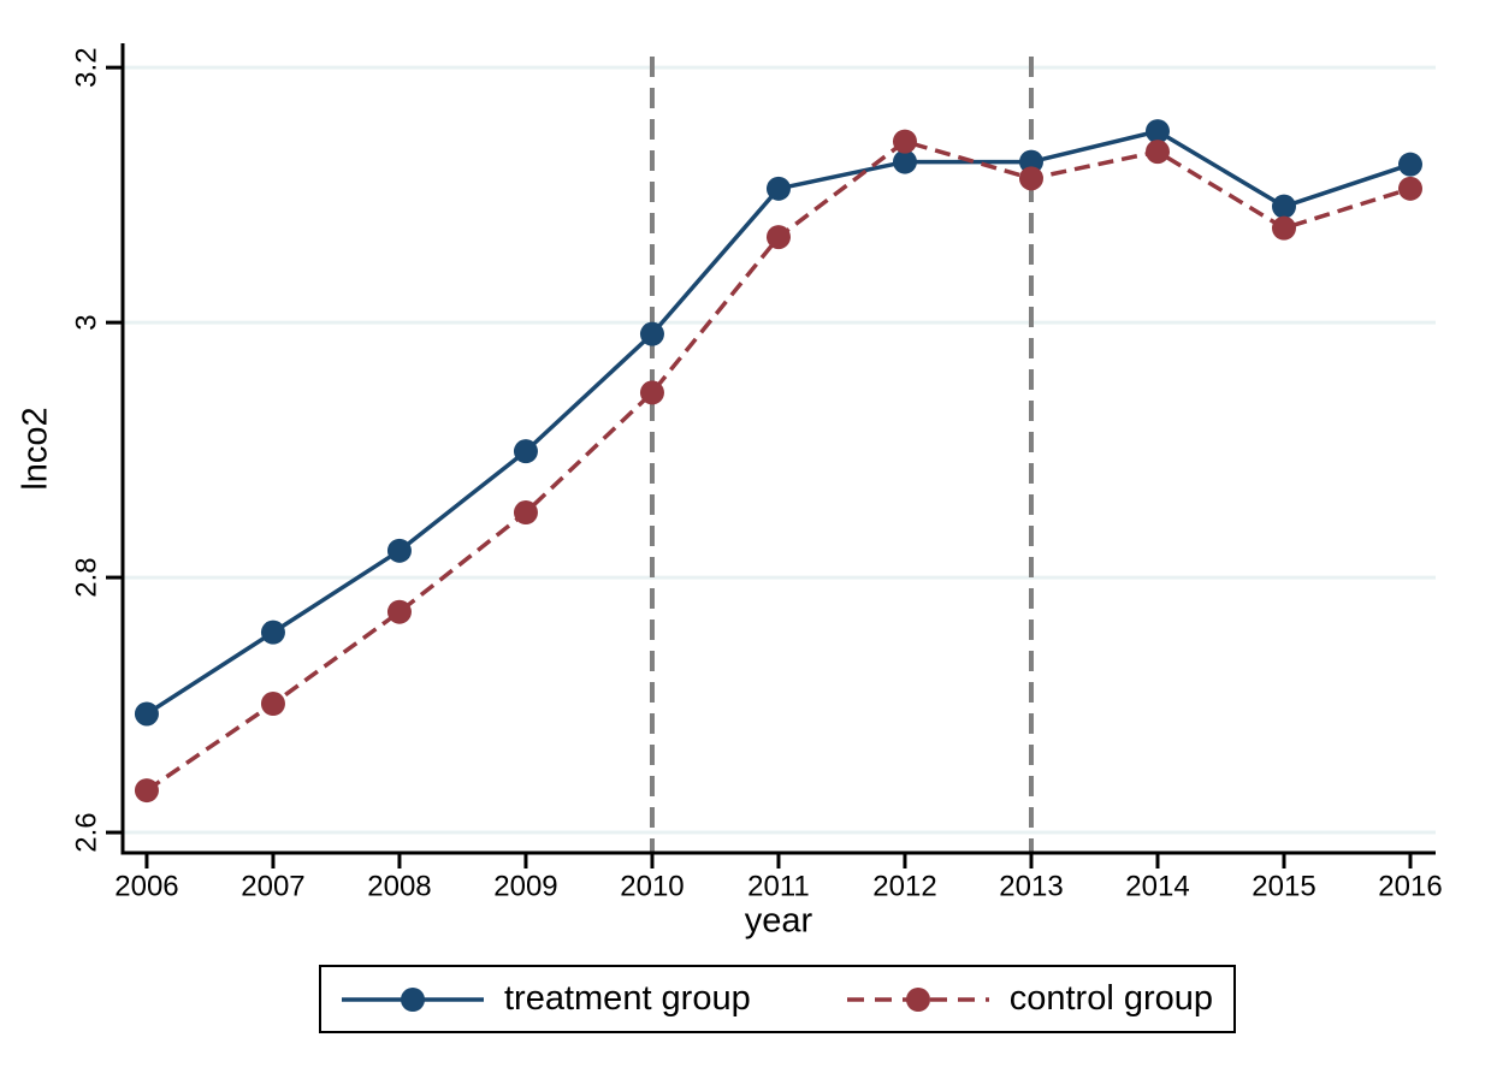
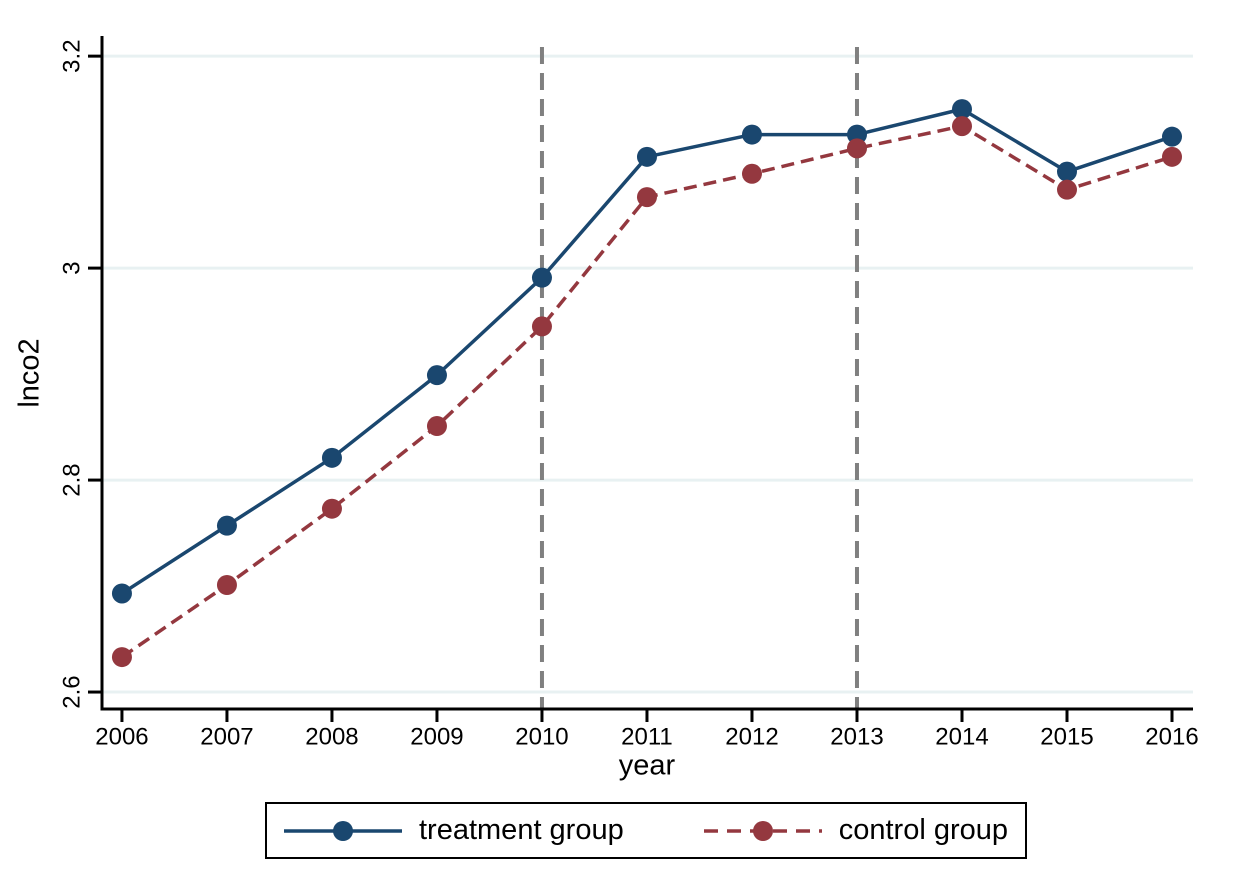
control group/2012: 3.142 -> 3.089
